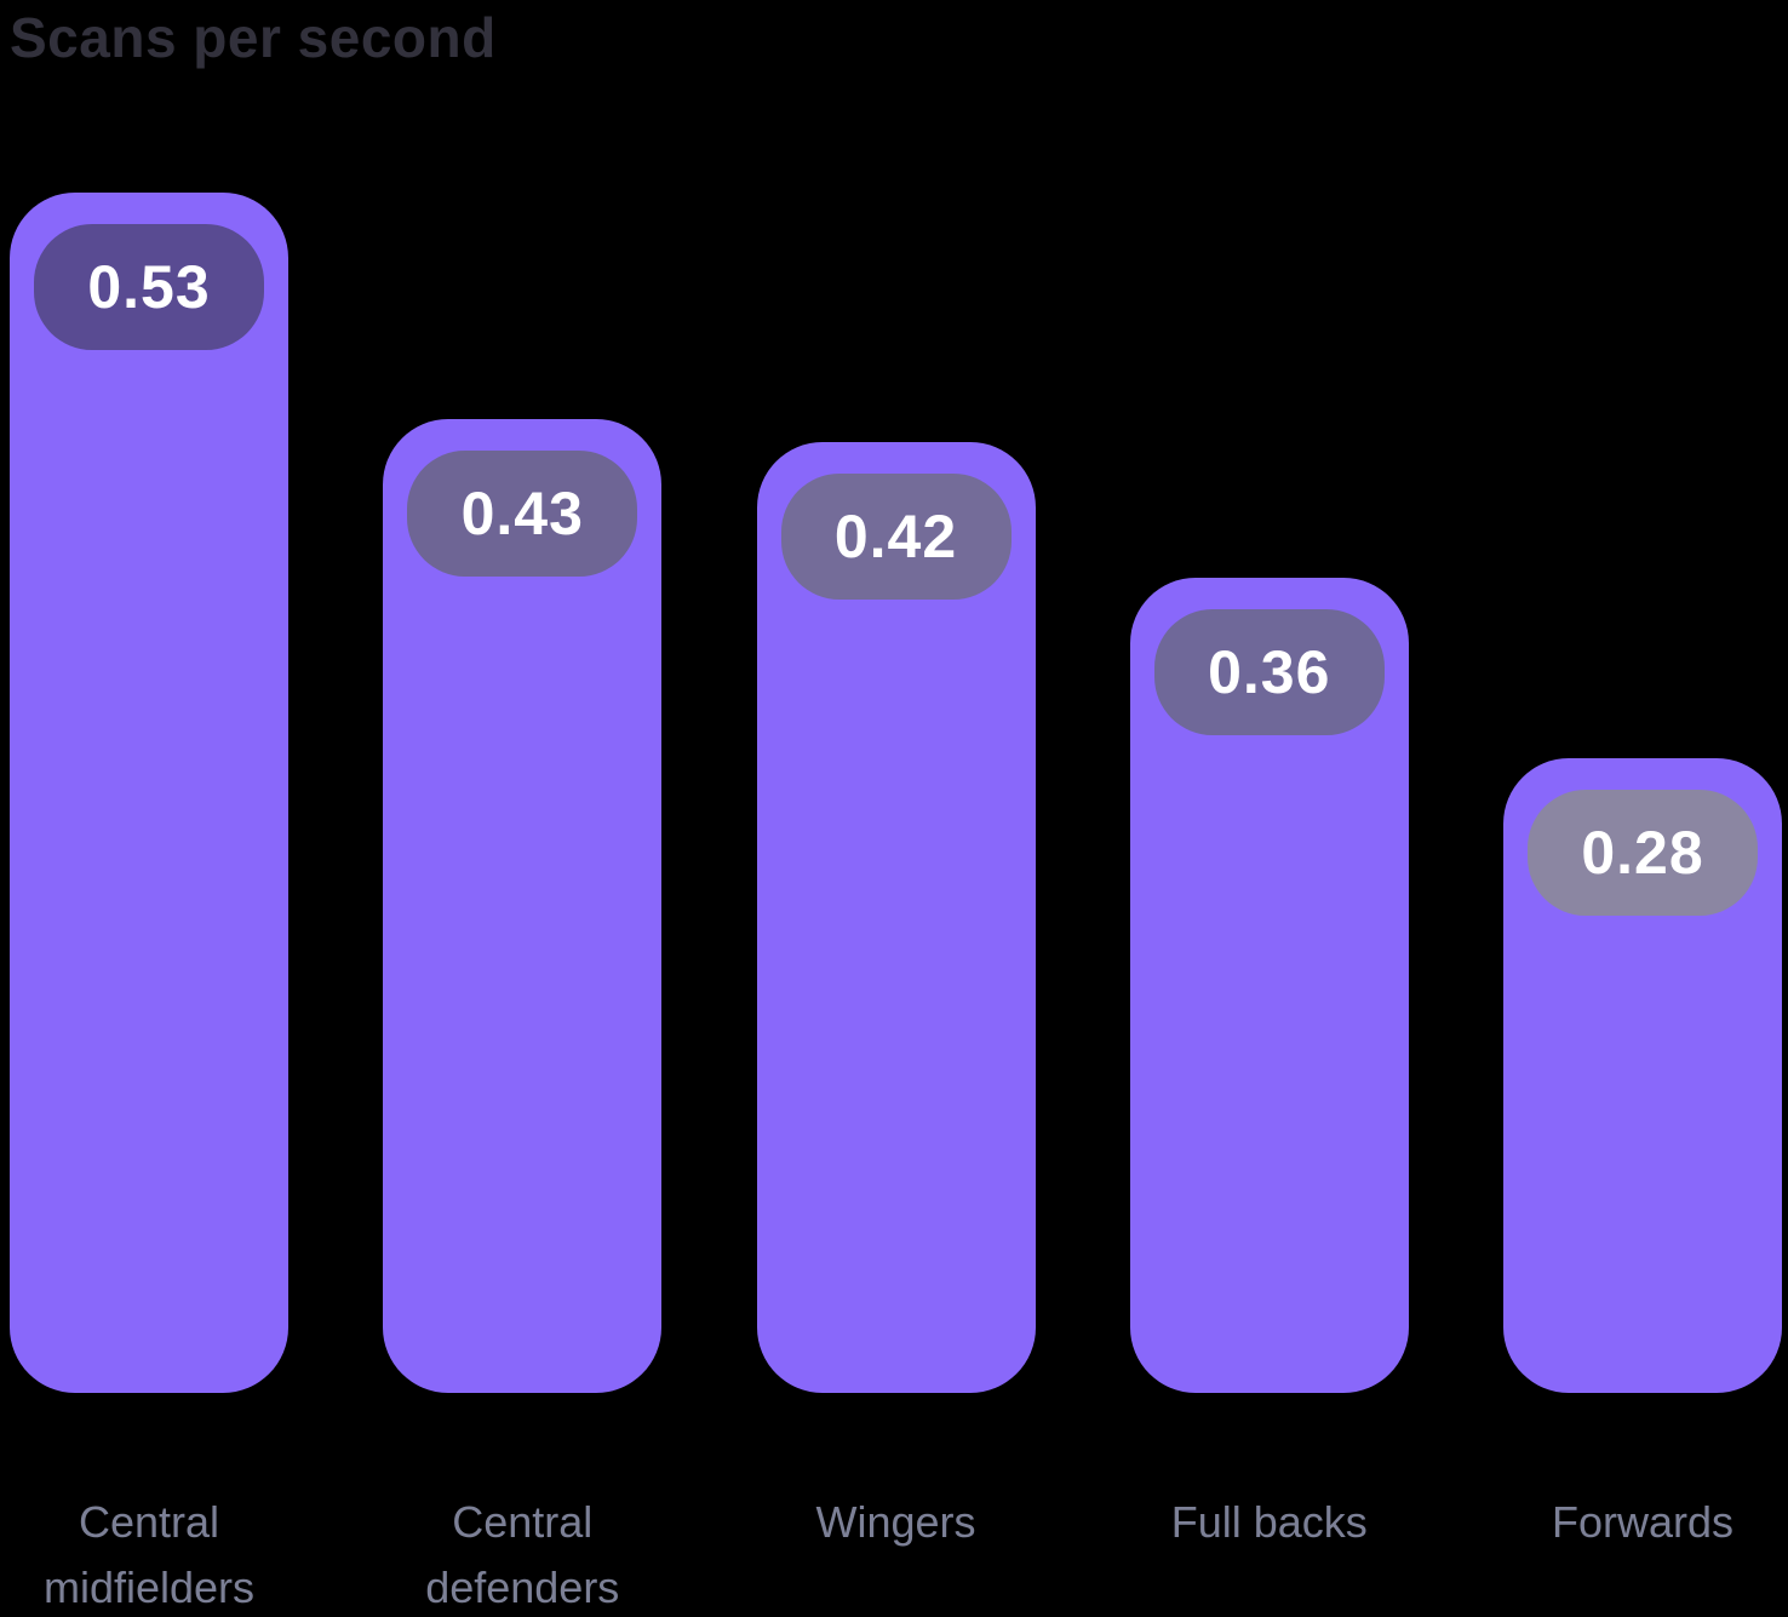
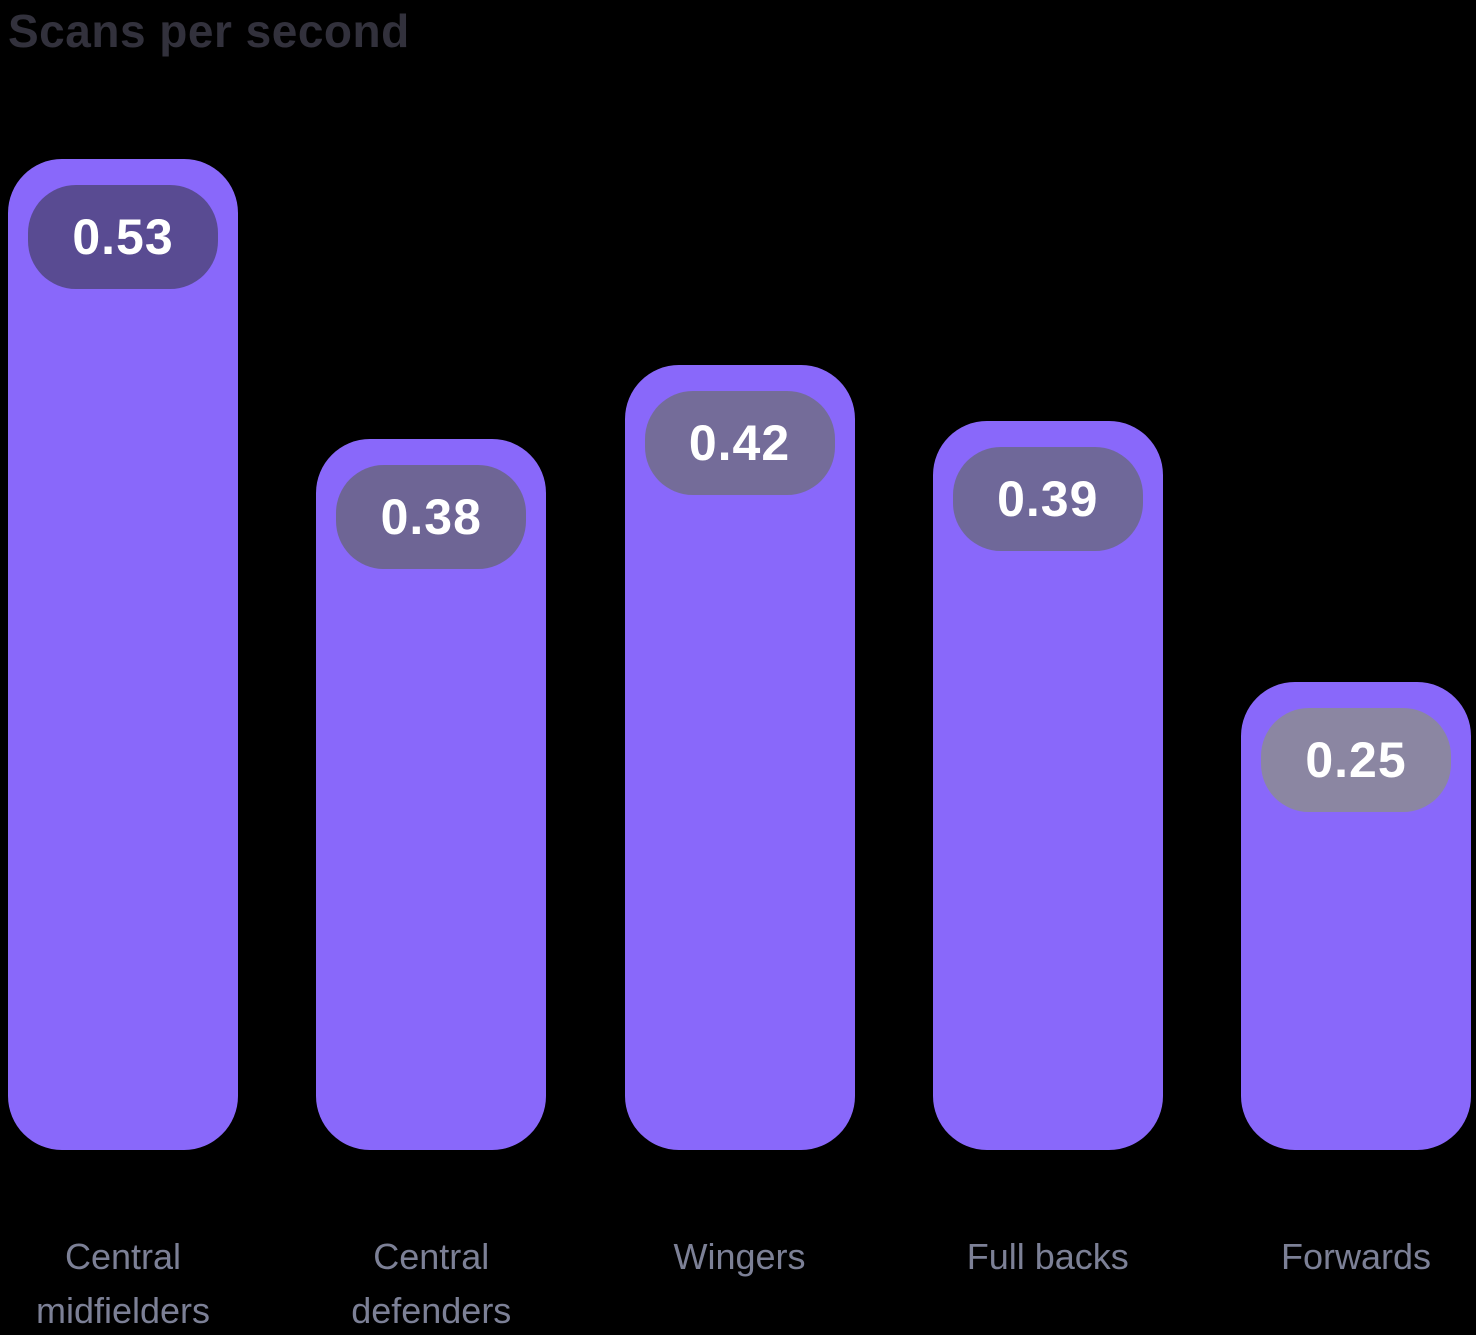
Central defenders: 0.43 -> 0.38
Full backs: 0.36 -> 0.39
Forwards: 0.28 -> 0.25
